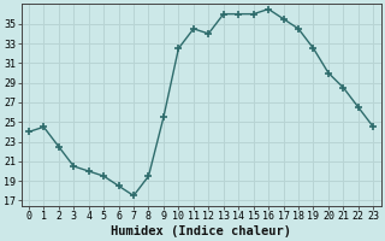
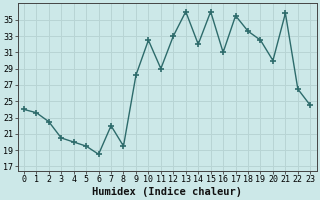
1: 24.5 -> 23.6
7: 17.5 -> 22.0
9: 25.5 -> 28.2
11: 34.5 -> 29.0
12: 34.0 -> 33.0
14: 36.0 -> 32.0
16: 36.5 -> 31.0
18: 34.5 -> 33.6
21: 28.5 -> 35.8
